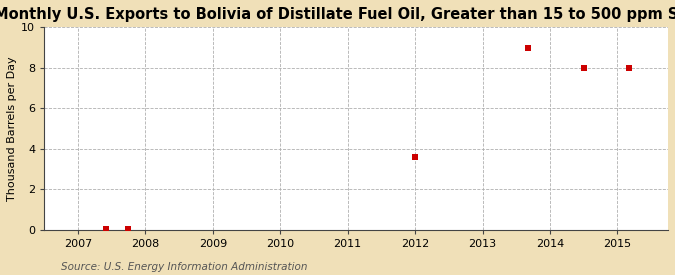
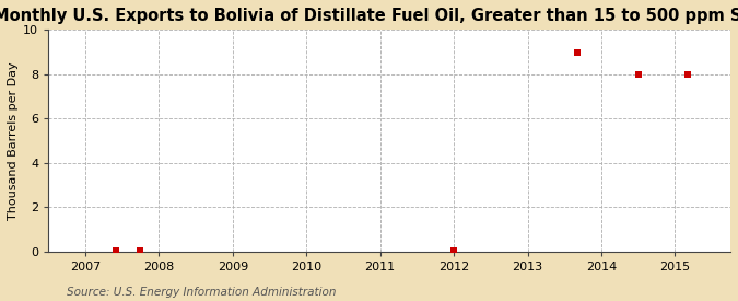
2012: 3.60 -> 0.05
